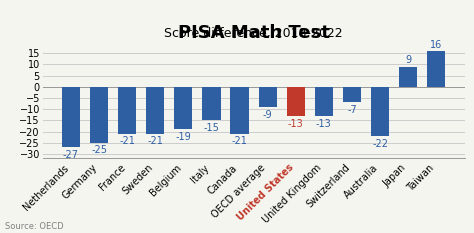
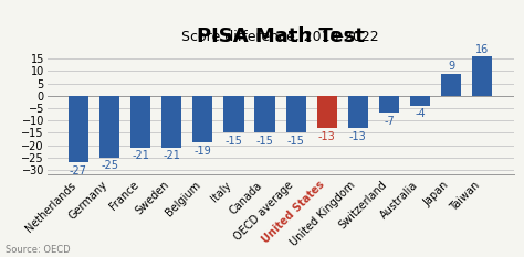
Canada: -21 -> -15
OECD average: -9 -> -15
Australia: -22 -> -4
